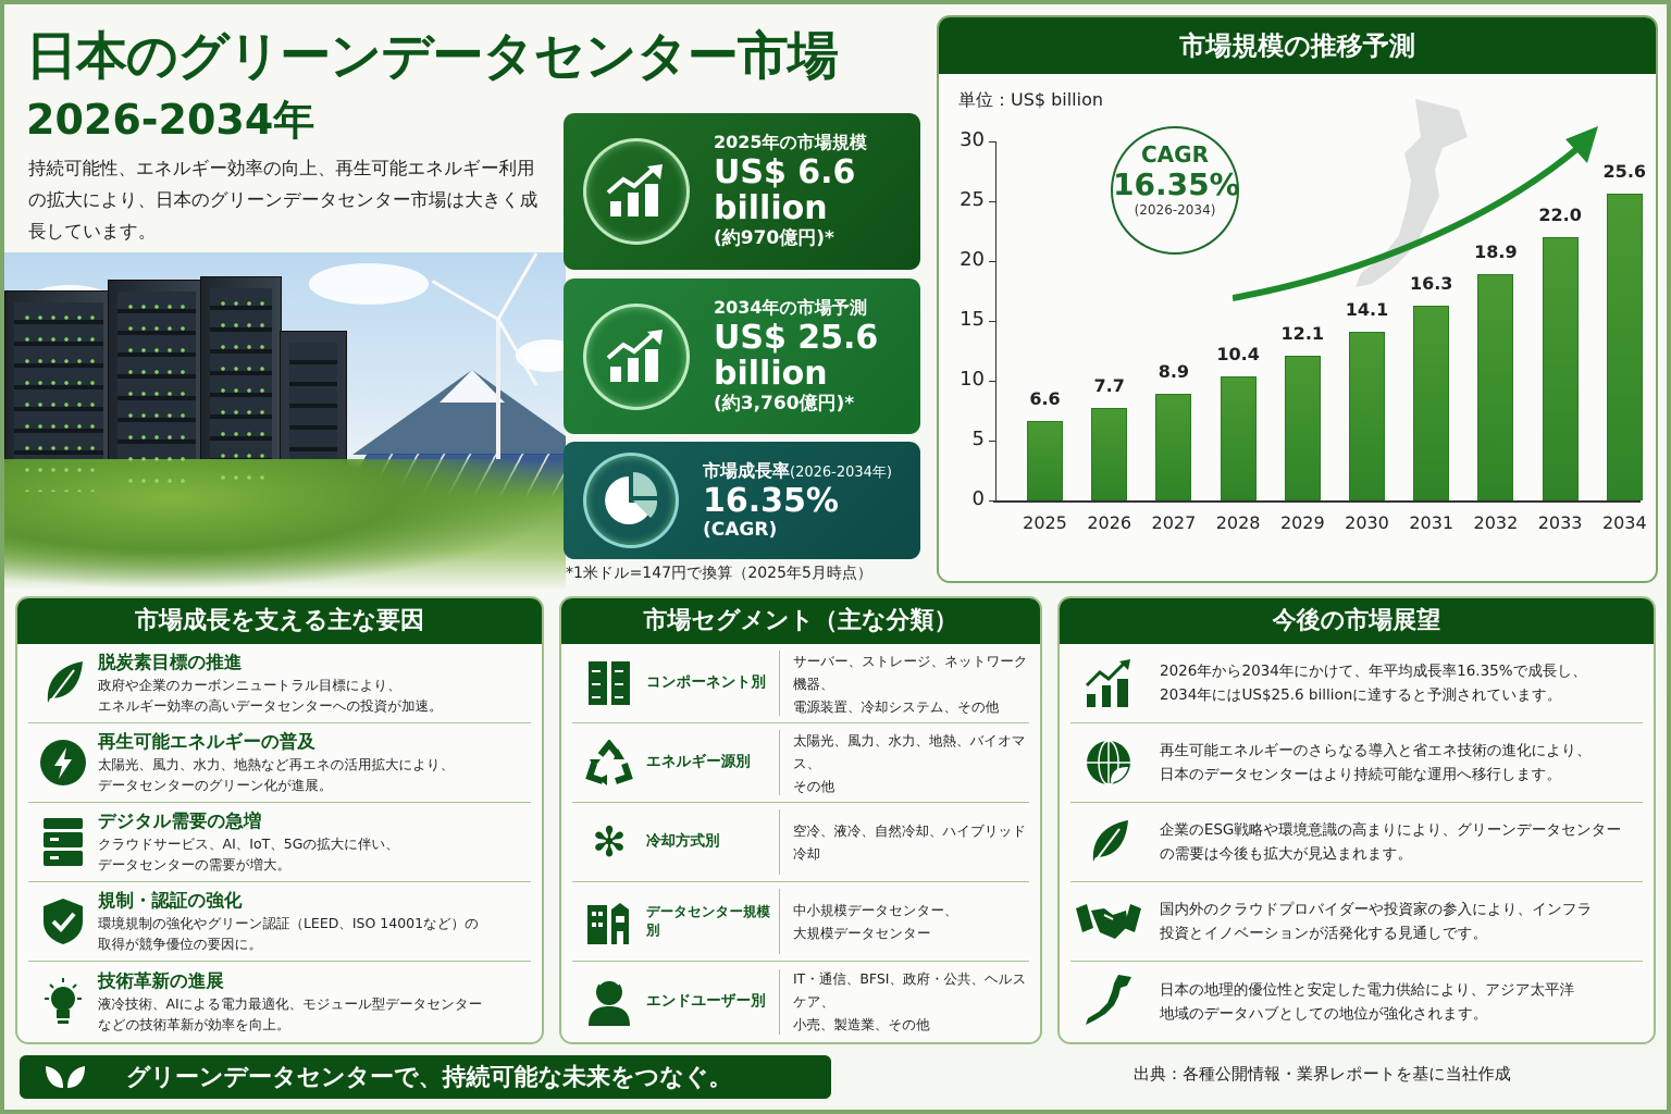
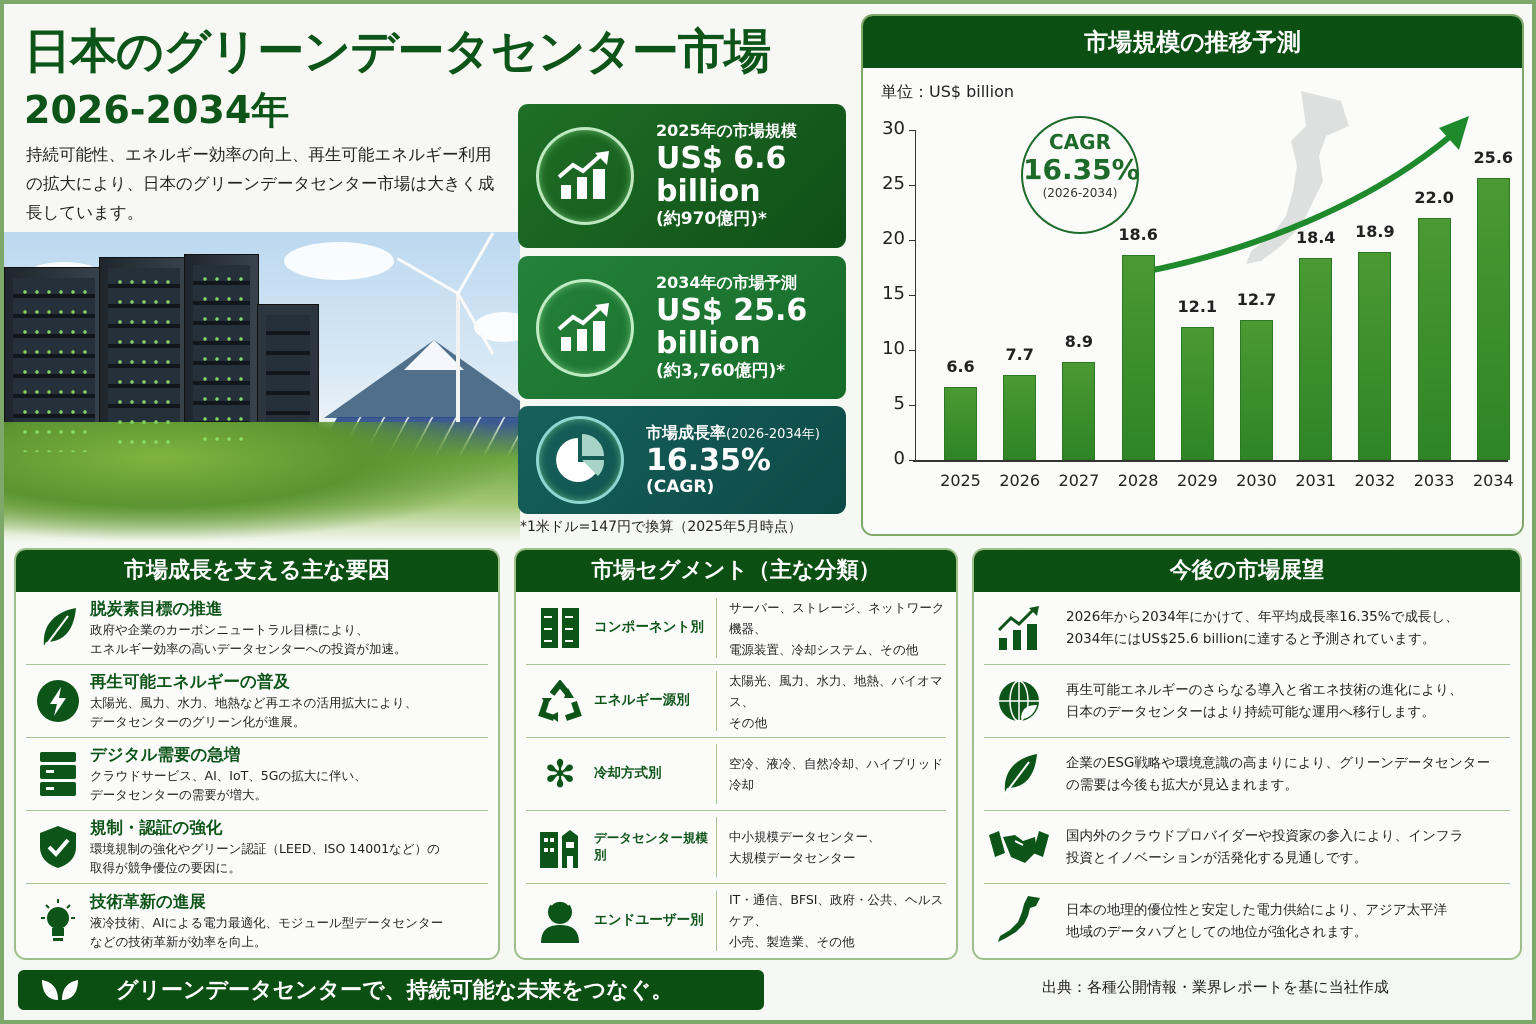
2028: 10.4 -> 18.6
2030: 14.1 -> 12.7
2031: 16.3 -> 18.4
